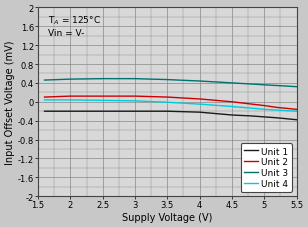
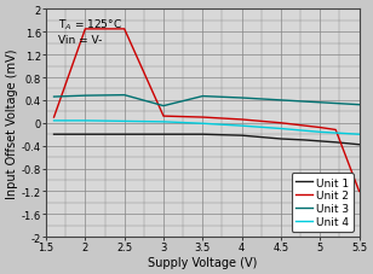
Unit 2/2: 0.12 -> 1.65
Unit 2/2.5: 0.12 -> 1.65
Unit 3/3: 0.49 -> 0.30
Unit 2/5.5: -0.16 -> -1.20
